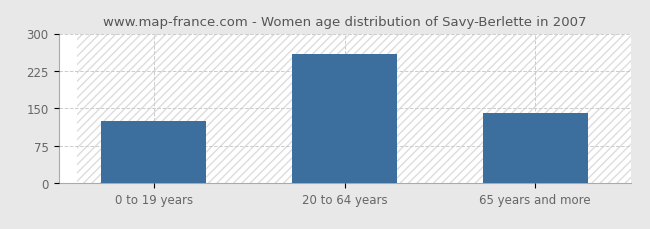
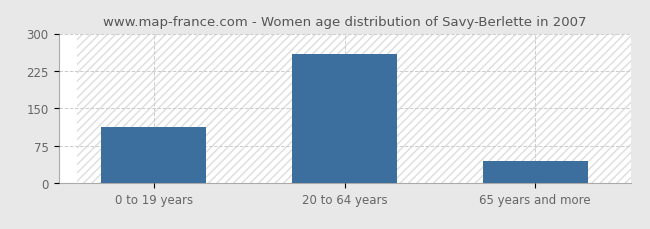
0 to 19 years: 125 -> 113
65 years and more: 140 -> 45
